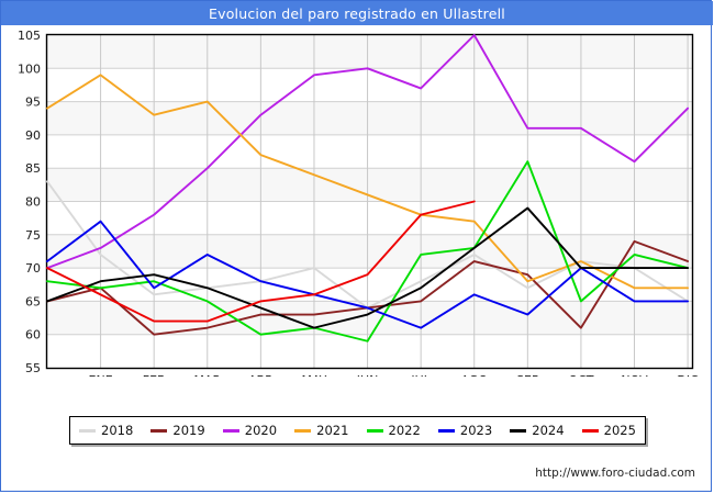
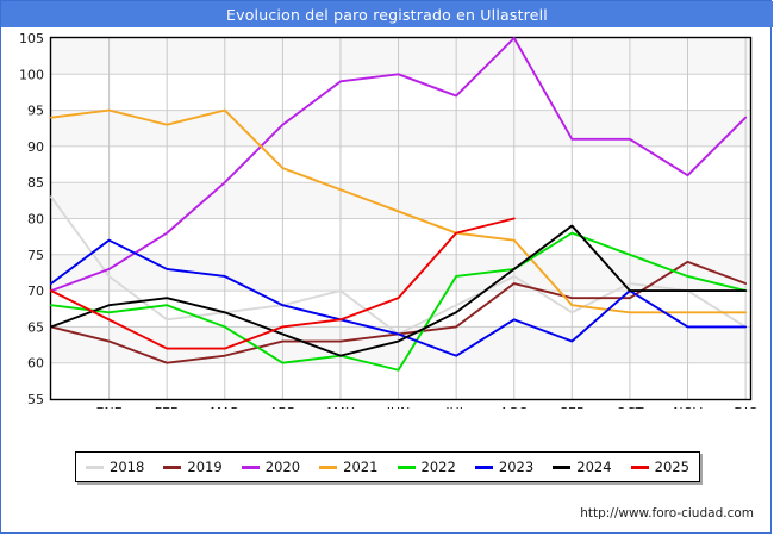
2019/ENE: 67 -> 63
2021/ENE: 99 -> 95
2023/FEB: 67 -> 73
2022/SEP: 86 -> 78
2019/OCT: 61 -> 69
2021/OCT: 71 -> 67
2022/OCT: 65 -> 75
